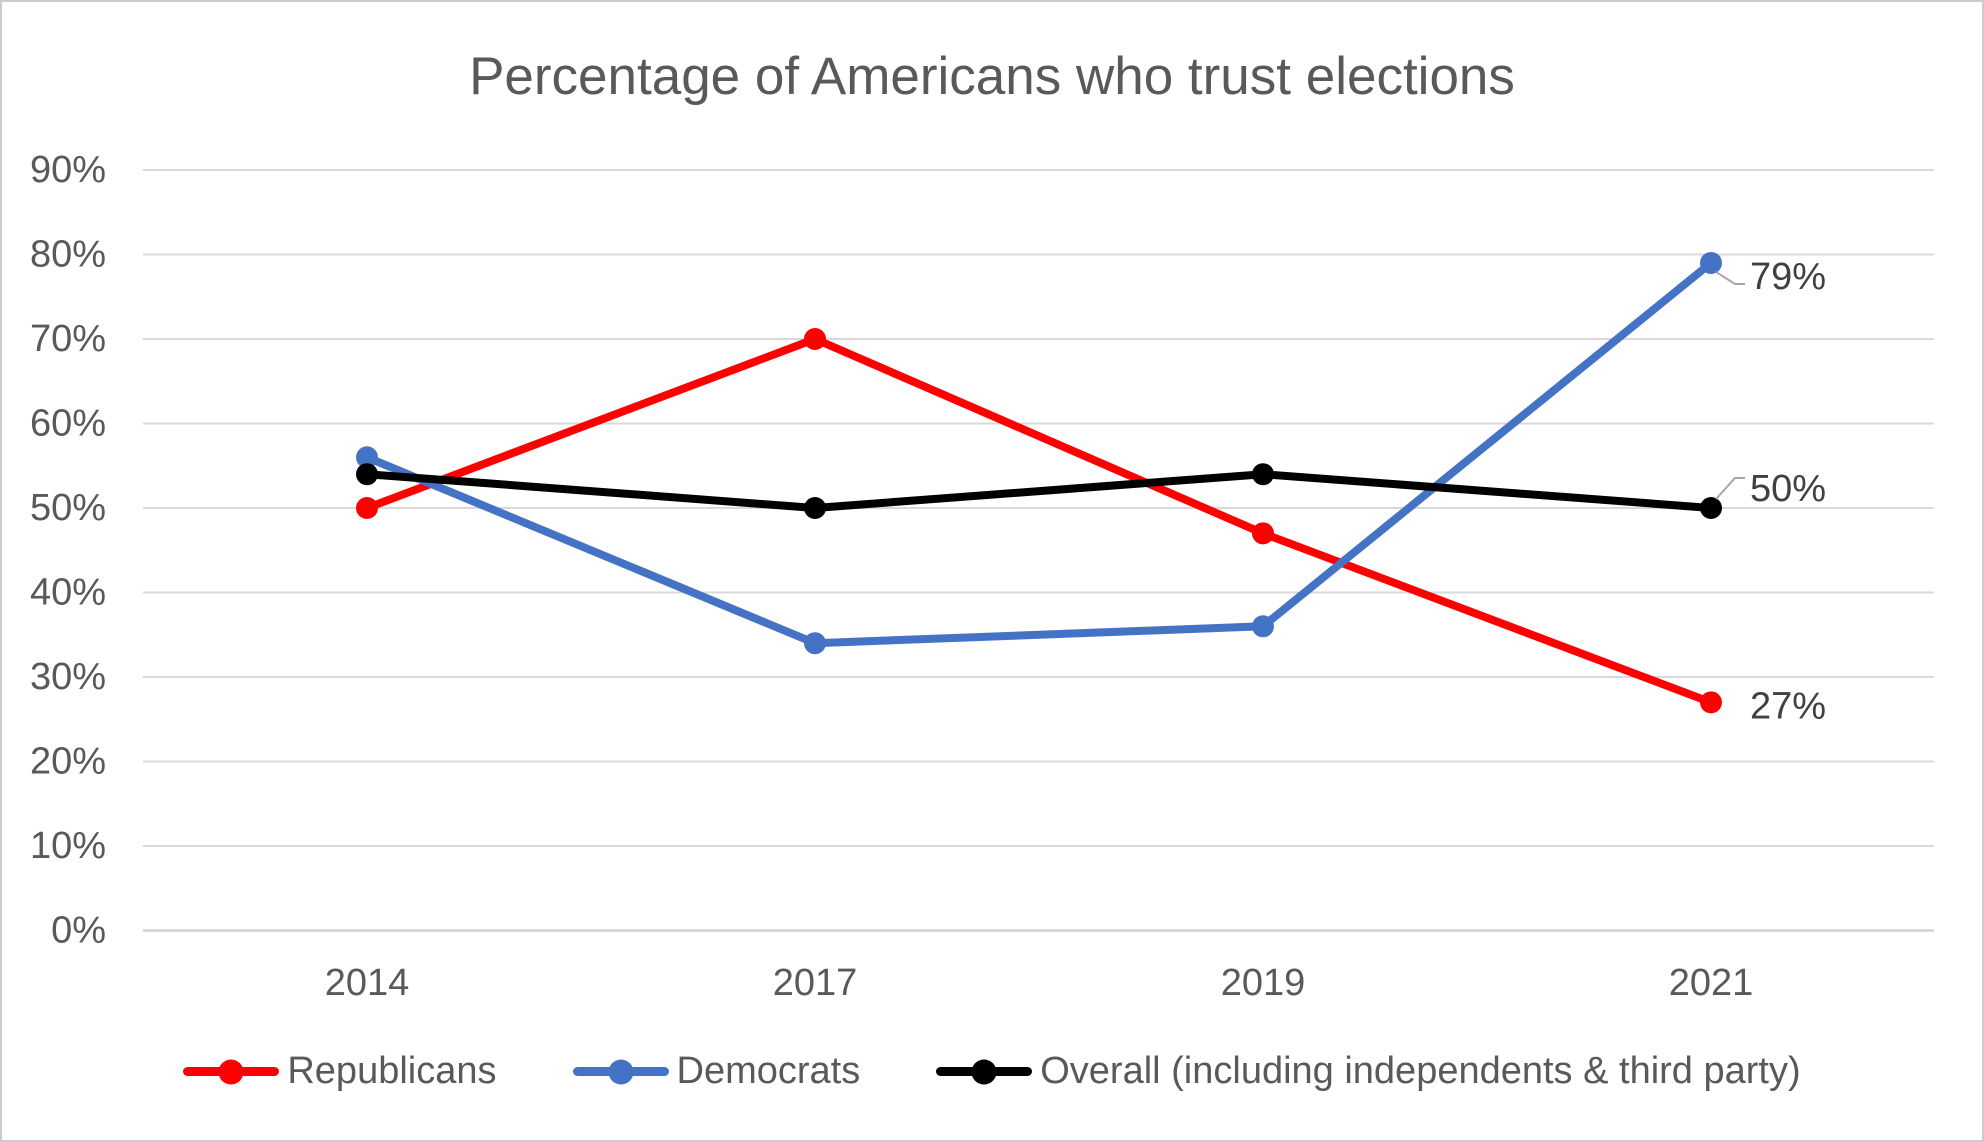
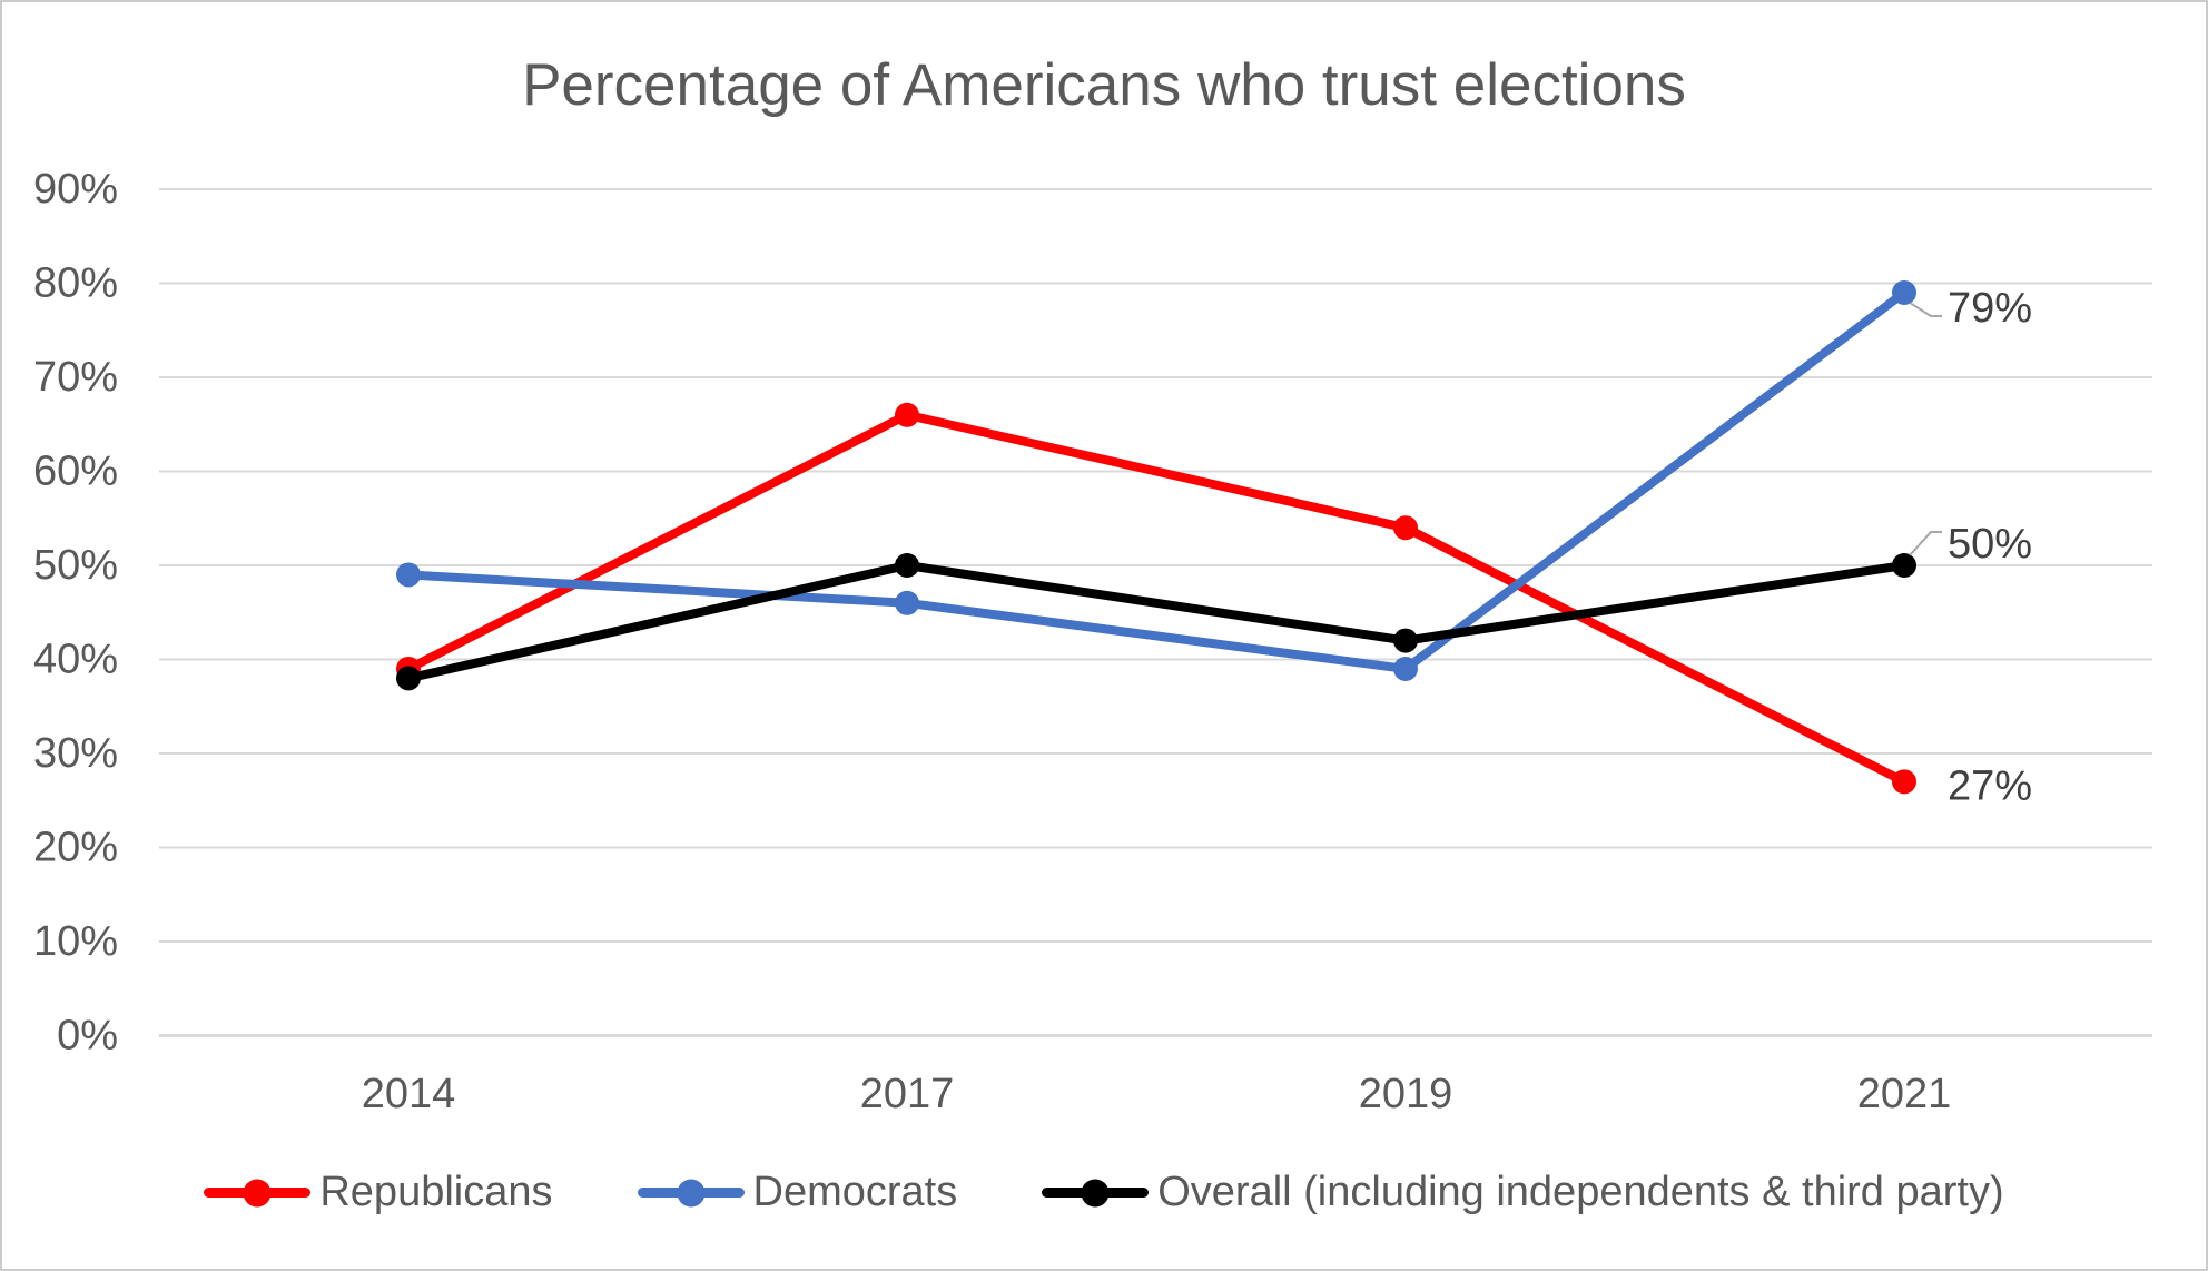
Republicans/2014: 50% -> 39%
Democrats/2014: 56% -> 49%
Overall (including independents & third party)/2014: 54% -> 38%
Republicans/2017: 70% -> 66%
Democrats/2017: 34% -> 46%
Republicans/2019: 47% -> 54%
Democrats/2019: 36% -> 39%
Overall (including independents & third party)/2019: 54% -> 42%
